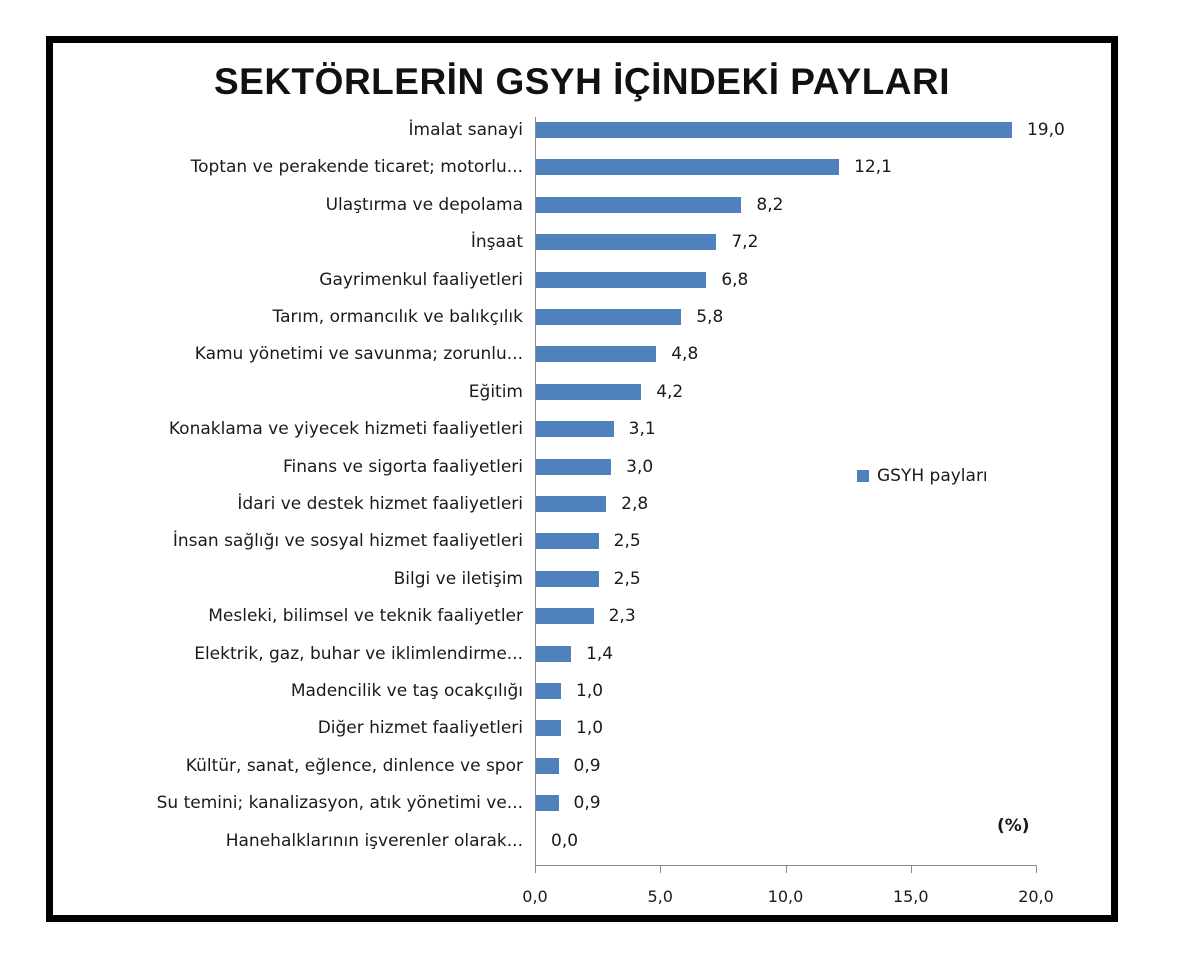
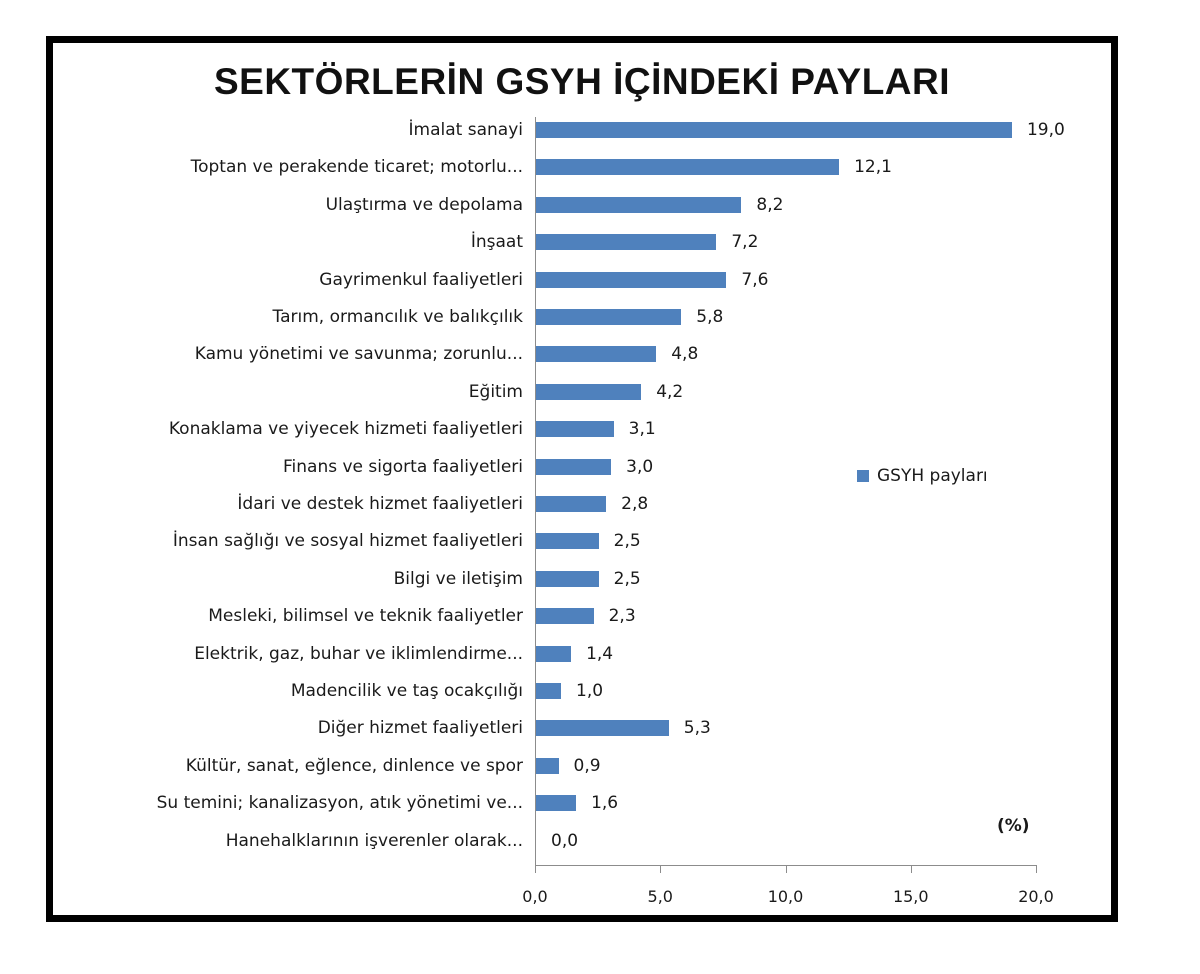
Gayrimenkul faaliyetleri: 6,8 -> 7,6
Diğer hizmet faaliyetleri: 1,0 -> 5,3
Su temini; kanalizasyon, atık yönetimi ve...: 0,9 -> 1,6
